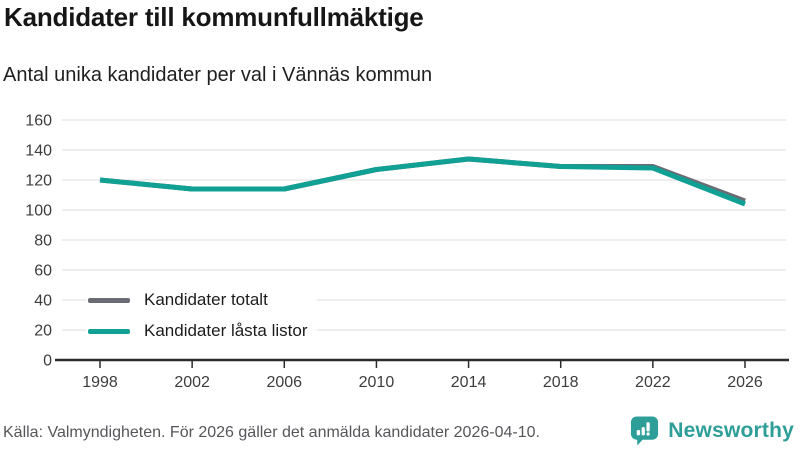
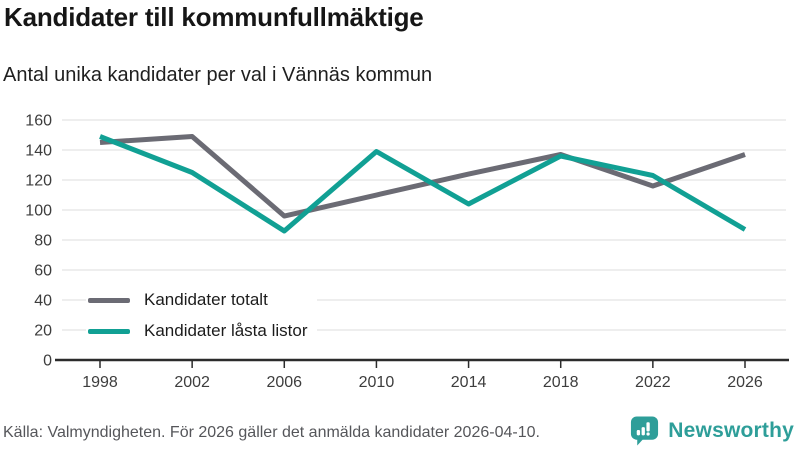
Kandidater totalt/1998: 120 -> 145
Kandidater låsta listor/1998: 120 -> 149
Kandidater totalt/2002: 114 -> 149
Kandidater låsta listor/2002: 114 -> 125
Kandidater totalt/2006: 114 -> 96
Kandidater låsta listor/2006: 114 -> 86
Kandidater totalt/2010: 127 -> 110
Kandidater låsta listor/2010: 127 -> 139
Kandidater totalt/2014: 134 -> 124
Kandidater låsta listor/2014: 134 -> 104
Kandidater totalt/2018: 129 -> 137
Kandidater låsta listor/2018: 129 -> 136
Kandidater totalt/2022: 129 -> 116
Kandidater låsta listor/2022: 128 -> 123
Kandidater totalt/2026: 106 -> 137
Kandidater låsta listor/2026: 104 -> 87
